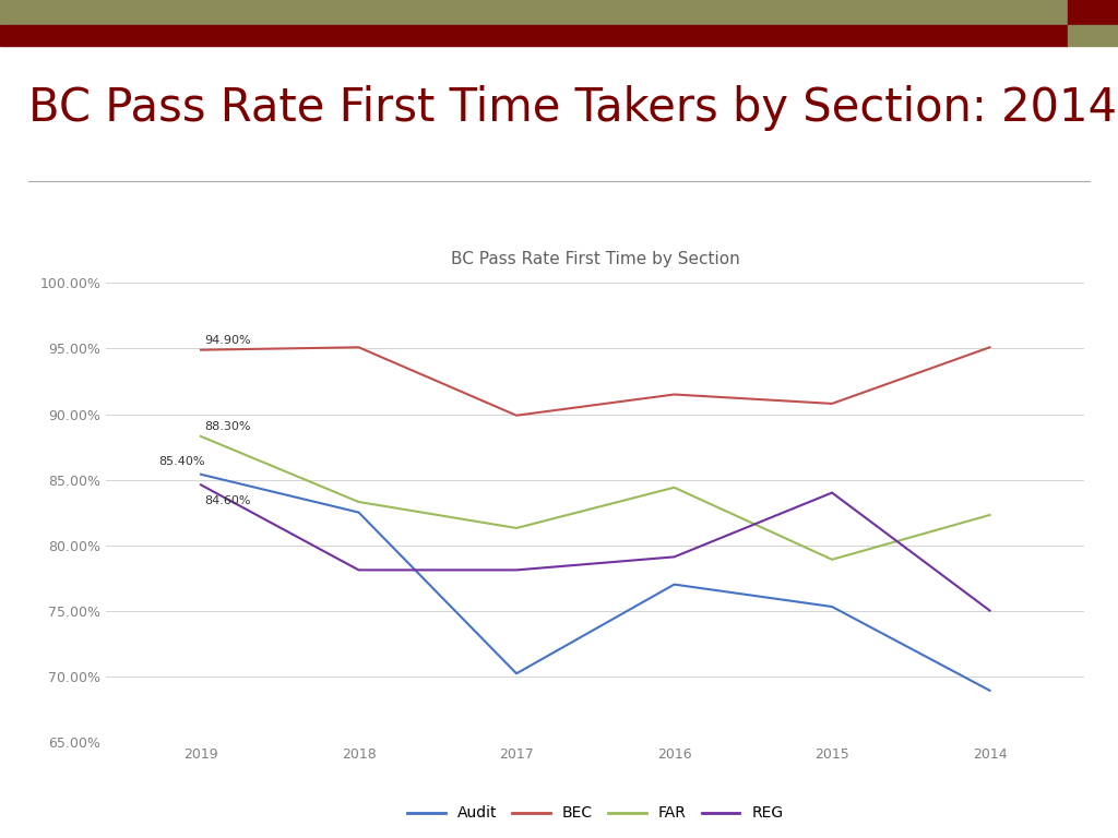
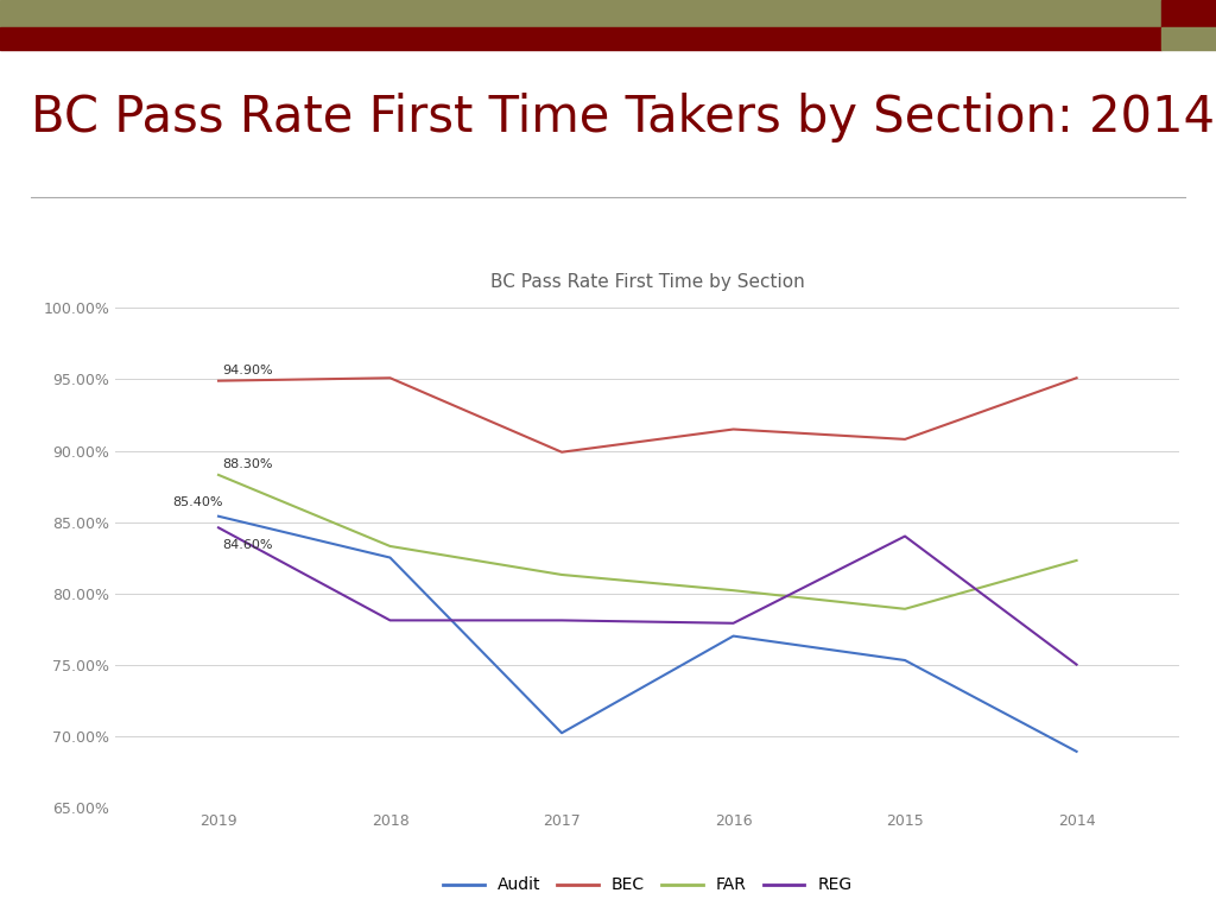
FAR/2016: 84.4% -> 80.2%
REG/2016: 79.1% -> 77.9%
